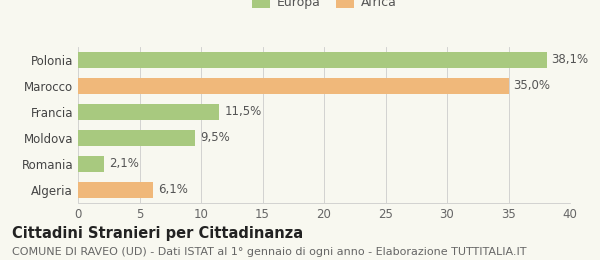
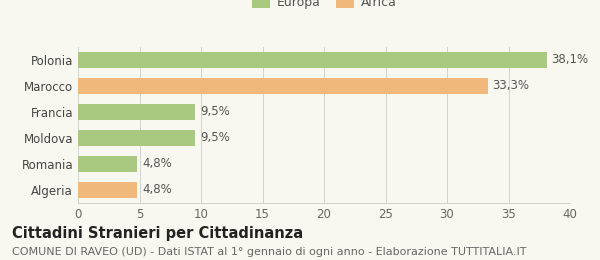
Marocco: 35,0% -> 33,3%
Francia: 11,5% -> 9,5%
Romania: 2,1% -> 4,8%
Algeria: 6,1% -> 4,8%
